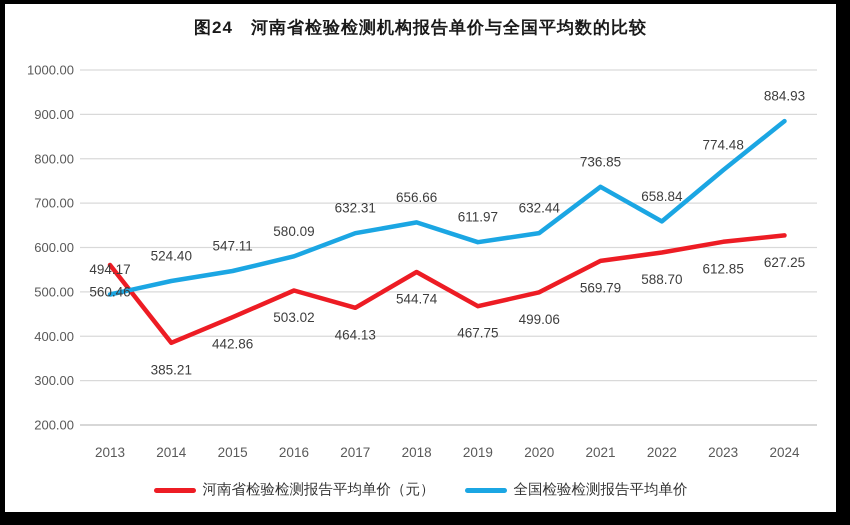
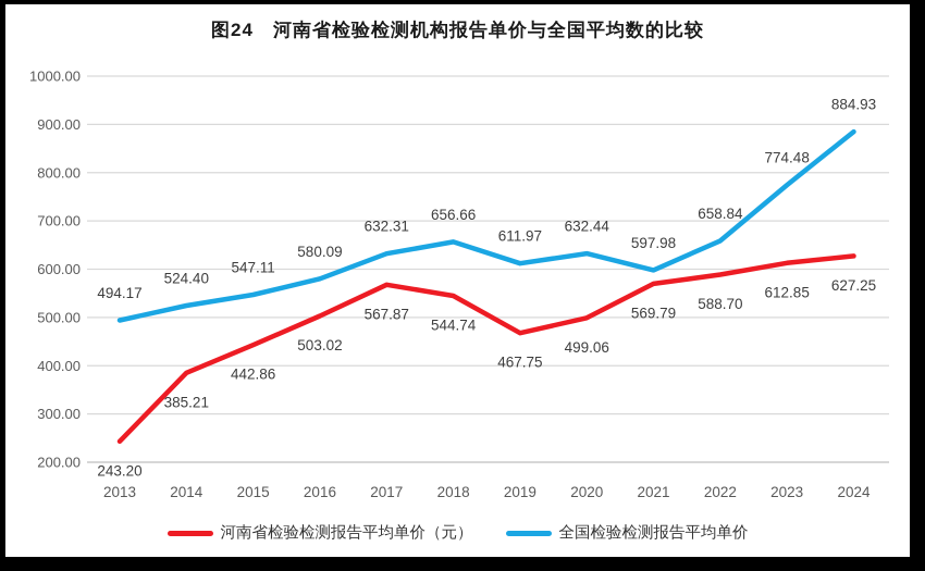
河南省检验检测报告平均单价（元）/2013: 560.46 -> 243.20
河南省检验检测报告平均单价（元）/2017: 464.13 -> 567.87
全国检验检测报告平均单价/2021: 736.85 -> 597.98
